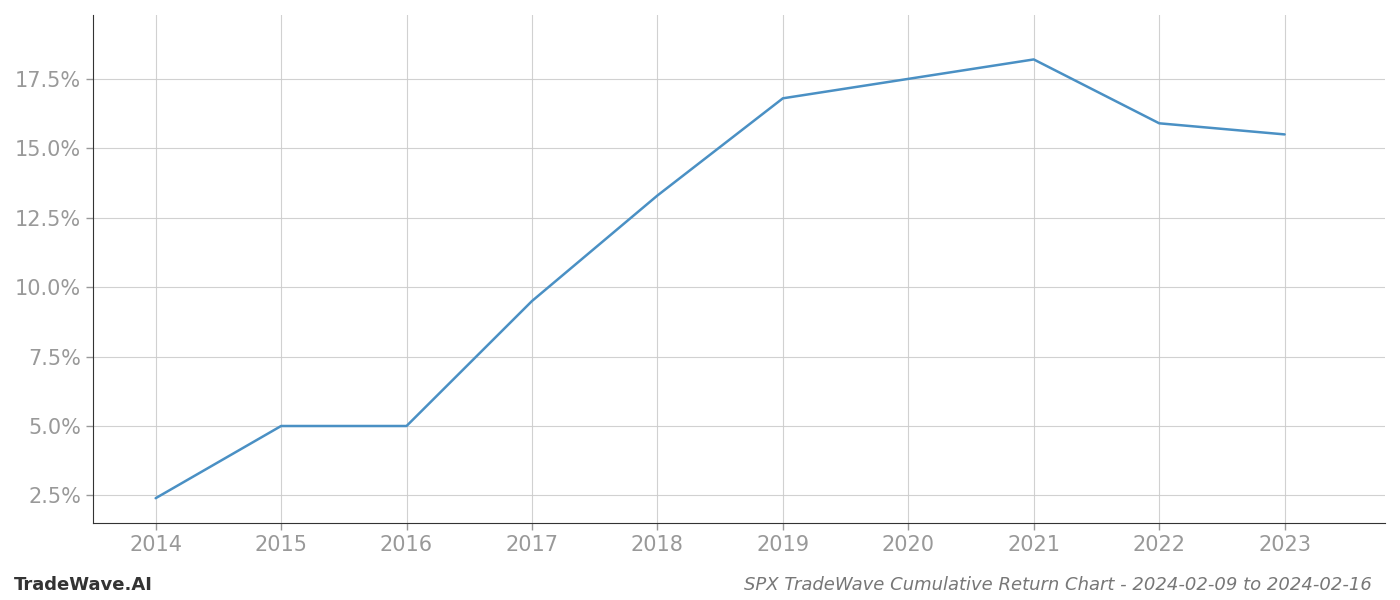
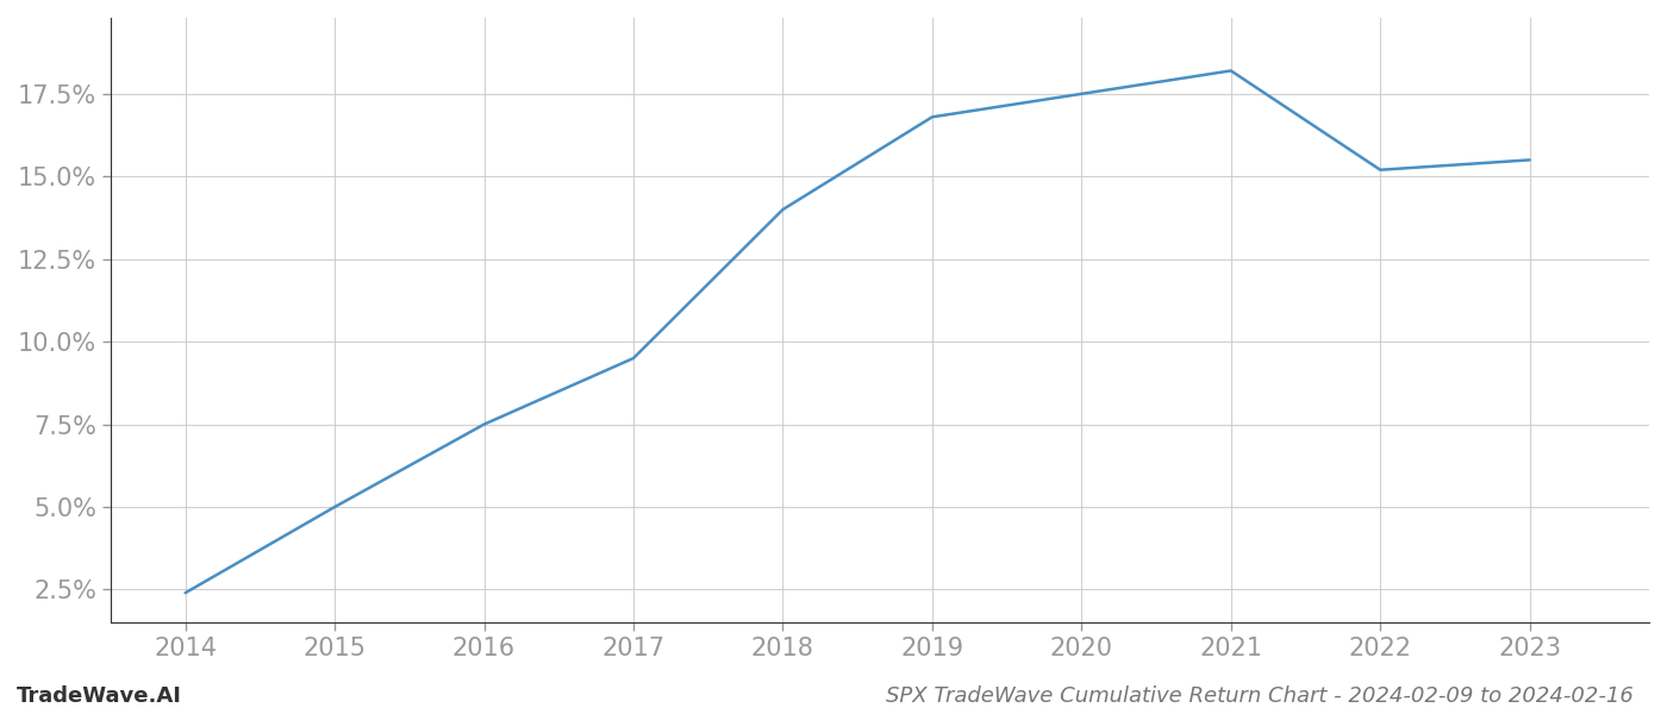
2016: 5.0% -> 7.5%
2018: 13.3% -> 14.0%
2022: 15.9% -> 15.2%
